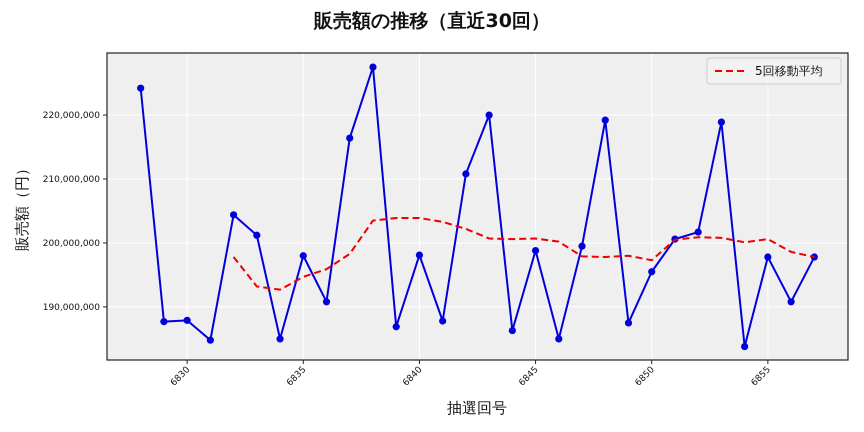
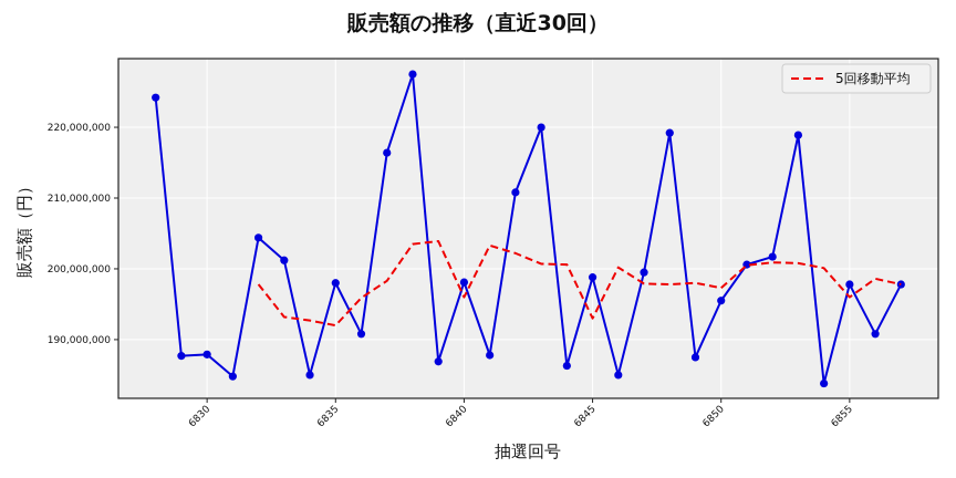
5回移動平均/6835: 195000000 -> 192000000
5回移動平均/6840: 204000000 -> 196000000
5回移動平均/6845: 201000000 -> 193000000
5回移動平均/6855: 201000000 -> 196000000
